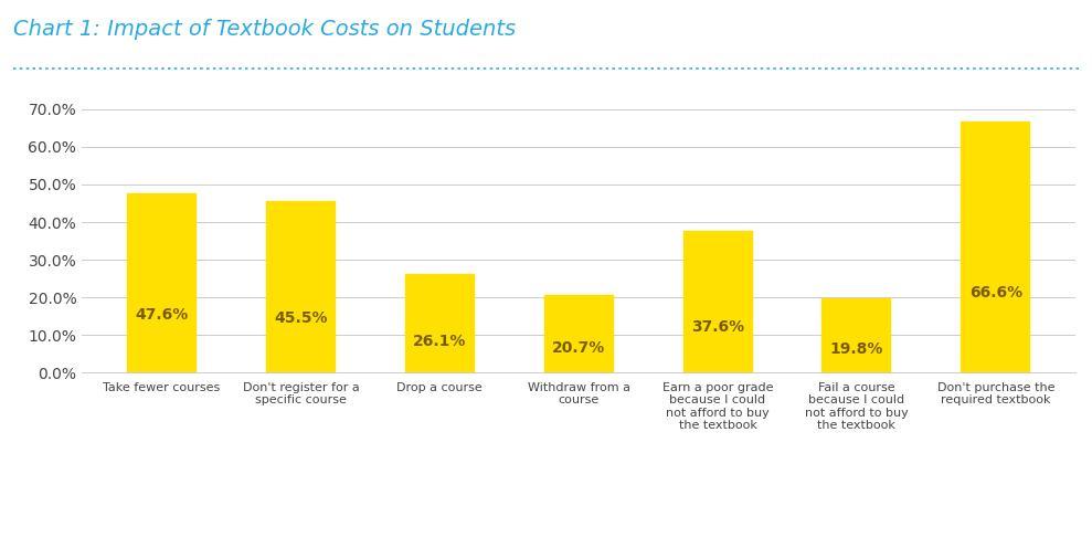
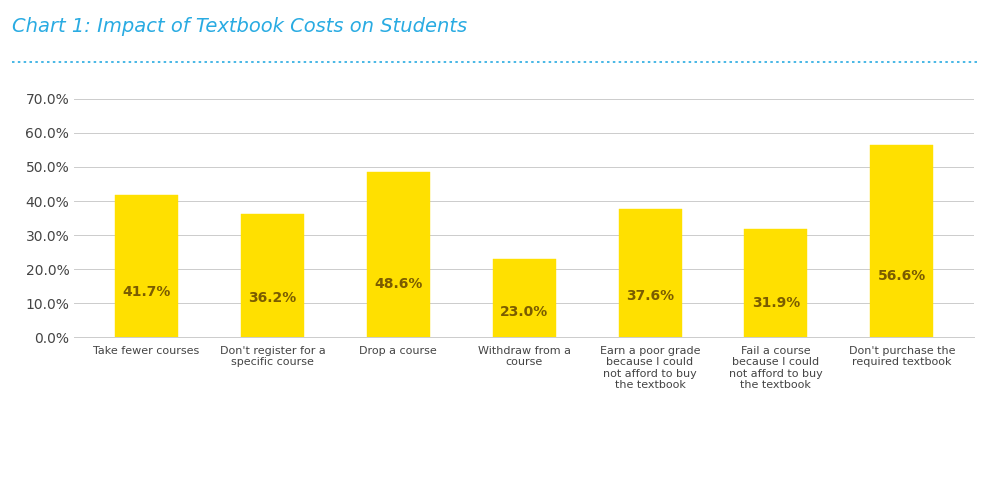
Take fewer courses: 47.6% -> 41.7%
Don't register for a specific course: 45.5% -> 36.2%
Drop a course: 26.1% -> 48.6%
Withdraw from a course: 20.7% -> 23.0%
Fail a course because I could not afford to buy the textbook: 19.8% -> 31.9%
Don't purchase the required textbook: 66.6% -> 56.6%
